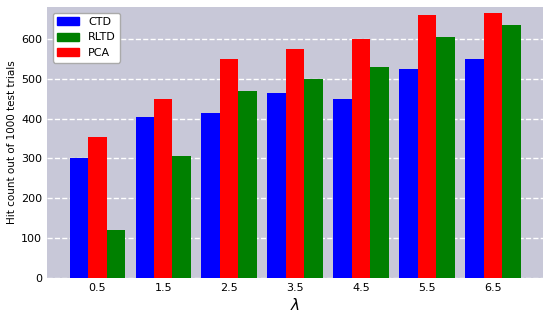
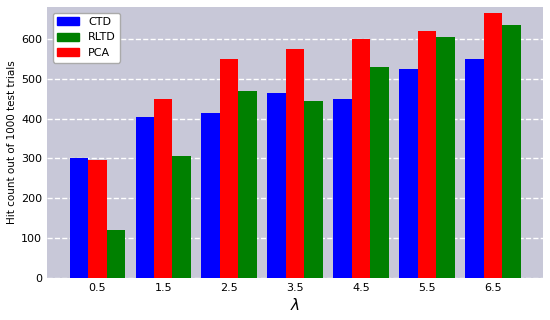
PCA/0.5: 355 -> 295
RLTD/3.5: 500 -> 445
PCA/5.5: 660 -> 620
